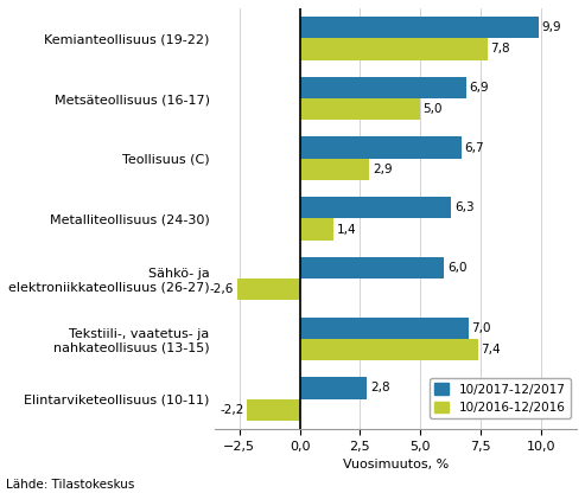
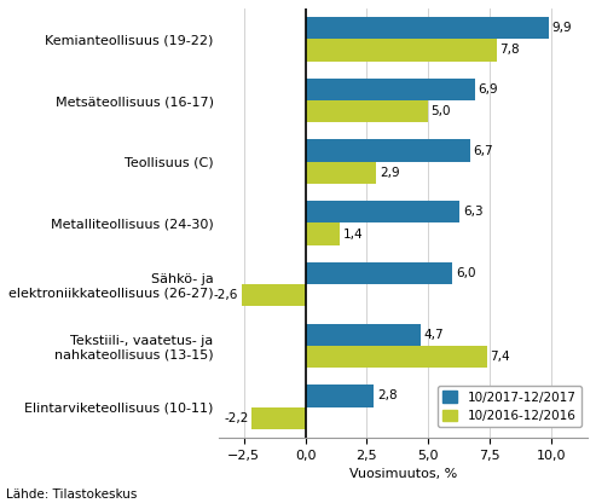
10/2017-12/2017/Tekstiili-, vaatetus- ja nahkateollisuus (13-15): 7,0 -> 4,7
